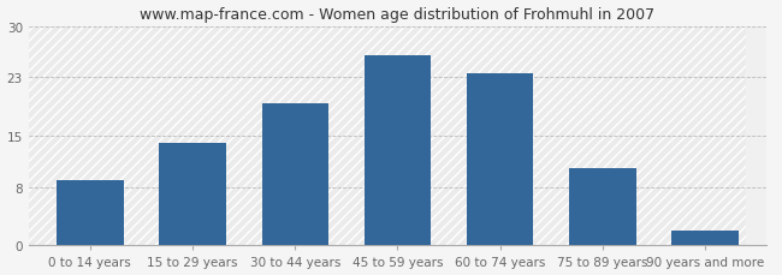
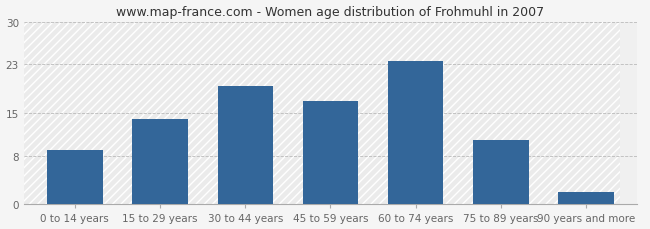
45 to 59 years: 26.0 -> 17.0
